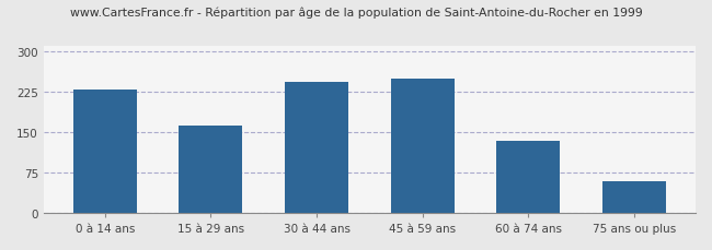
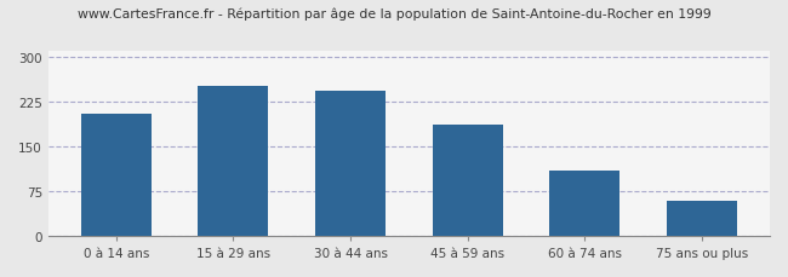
0 à 14 ans: 228 -> 205
15 à 29 ans: 162 -> 250
45 à 59 ans: 248 -> 185
60 à 74 ans: 133 -> 110
